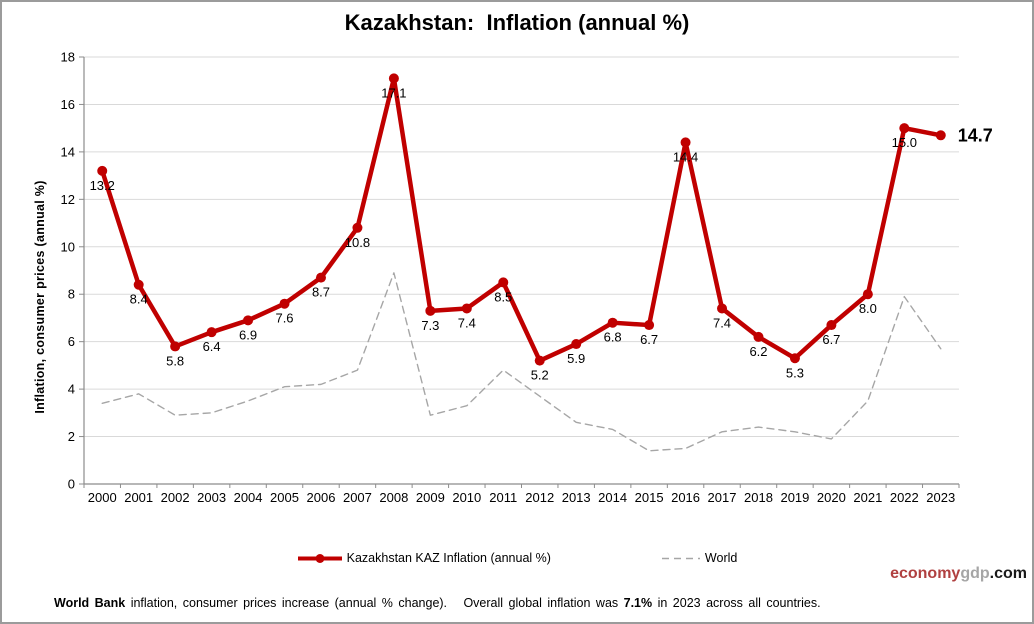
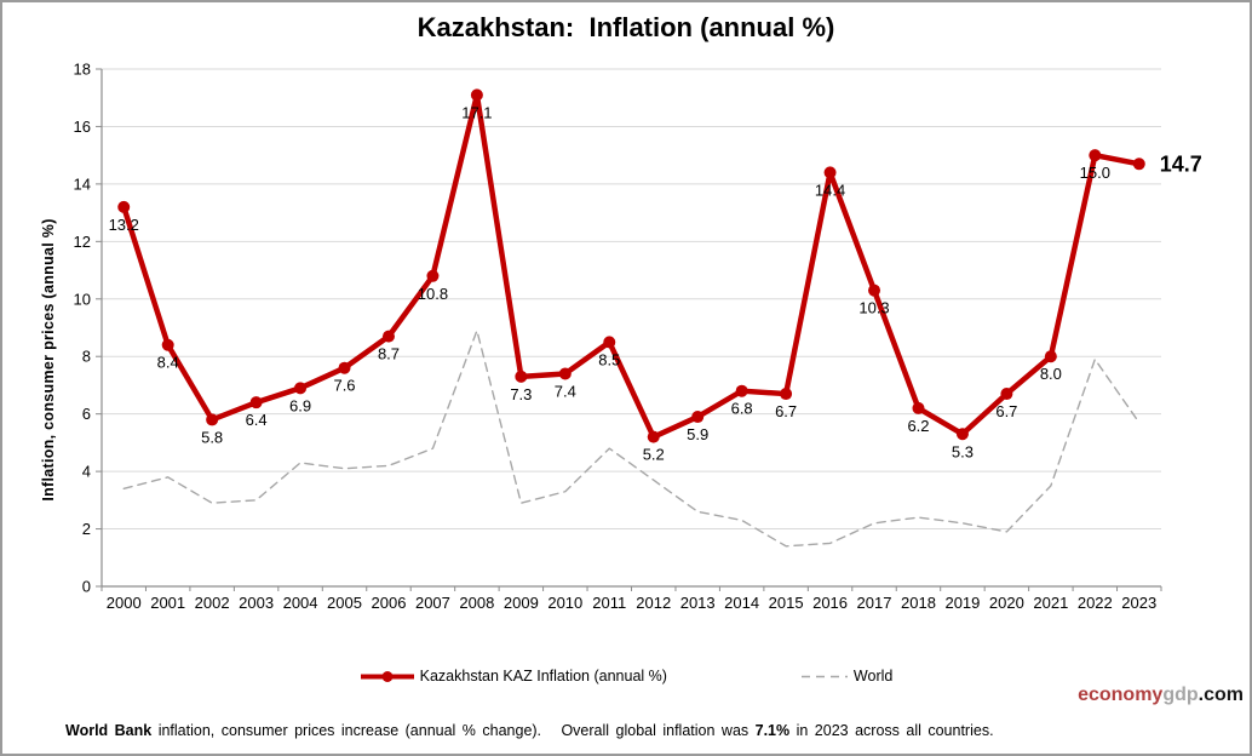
World/2004: 3.5 -> 4.3
Kazakhstan KAZ Inflation (annual %)/2017: 7.4 -> 10.3
